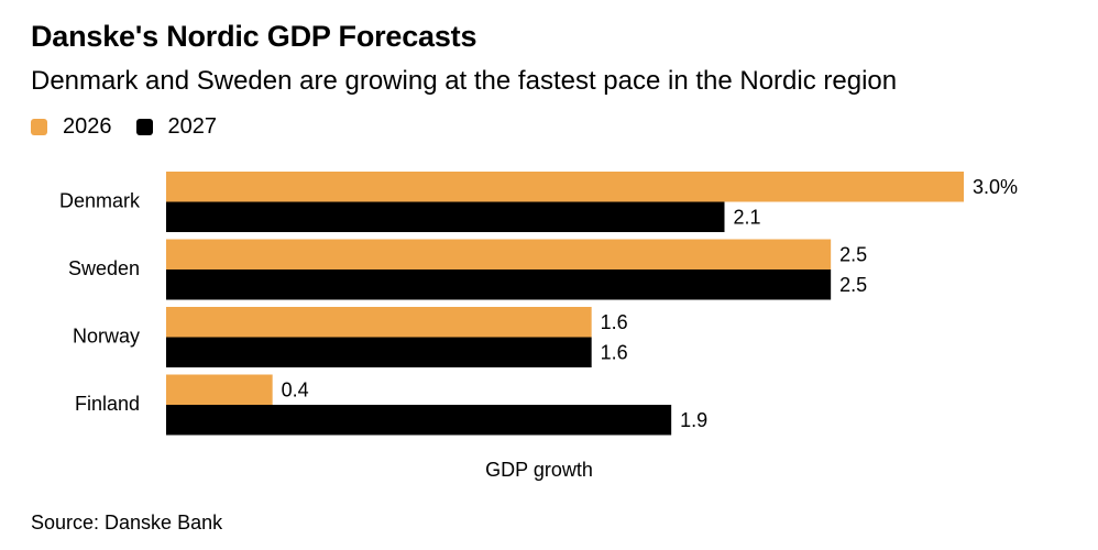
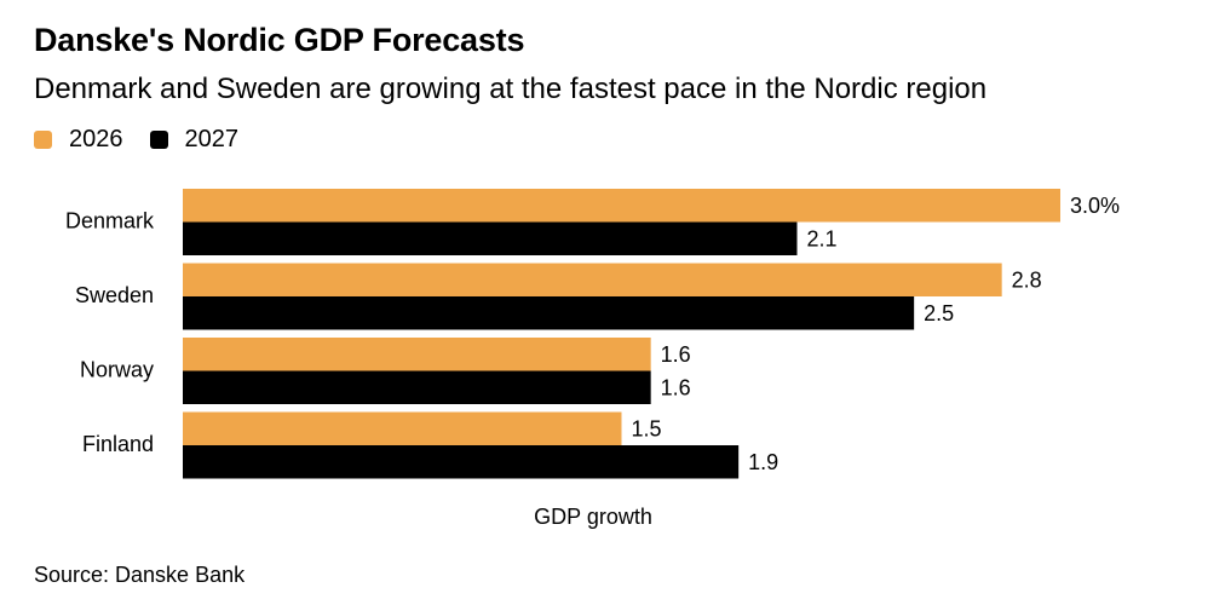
2026/Sweden: 2.5 -> 2.8
2026/Finland: 0.4 -> 1.5
